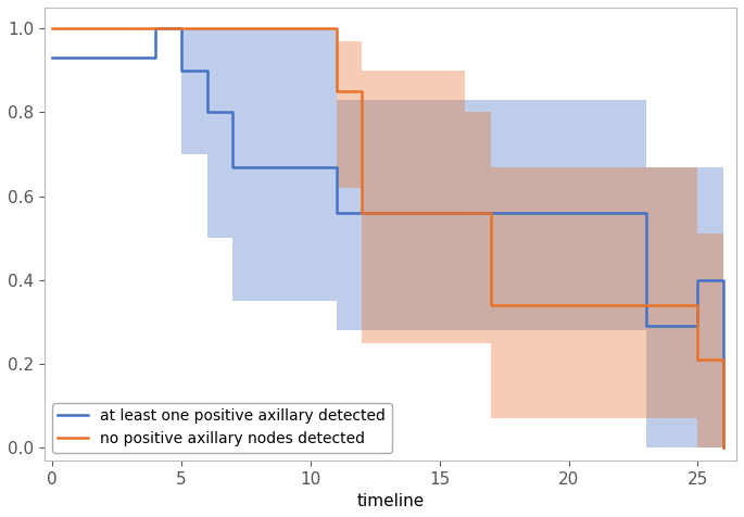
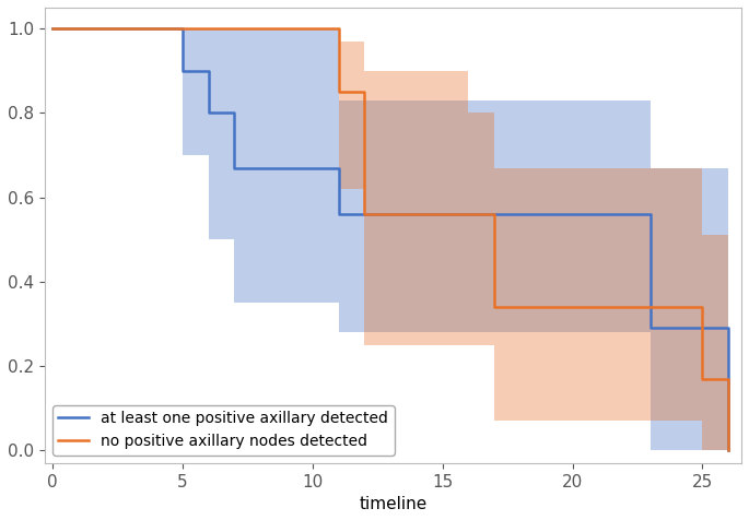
at least one positive axillary detected/0: 0.93 -> 1.00
at least one positive axillary detected/25: 0.40 -> 0.29
no positive axillary nodes detected/25: 0.21 -> 0.17
